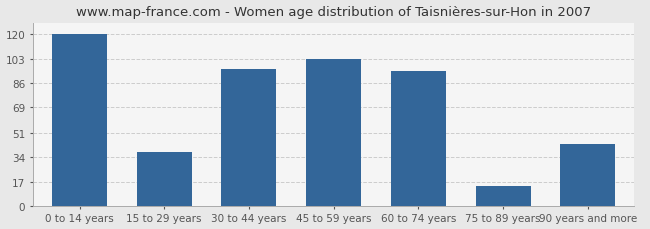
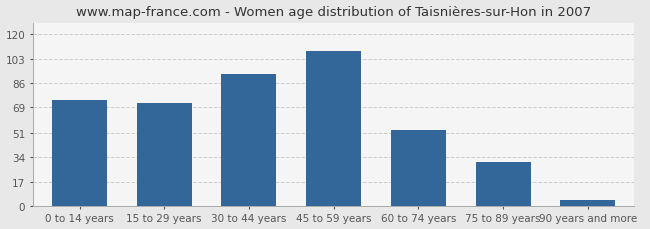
0 to 14 years: 120 -> 74
15 to 29 years: 38 -> 72
30 to 44 years: 96 -> 92
45 to 59 years: 103 -> 108
60 to 74 years: 94 -> 53
75 to 89 years: 14 -> 31
90 years and more: 43 -> 4
